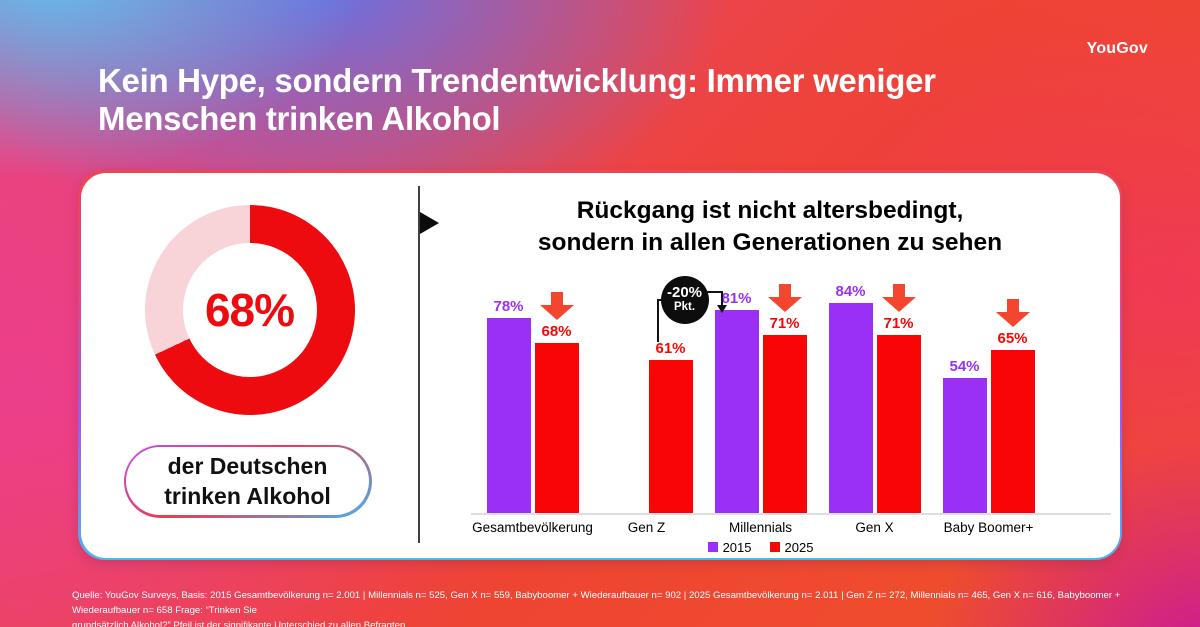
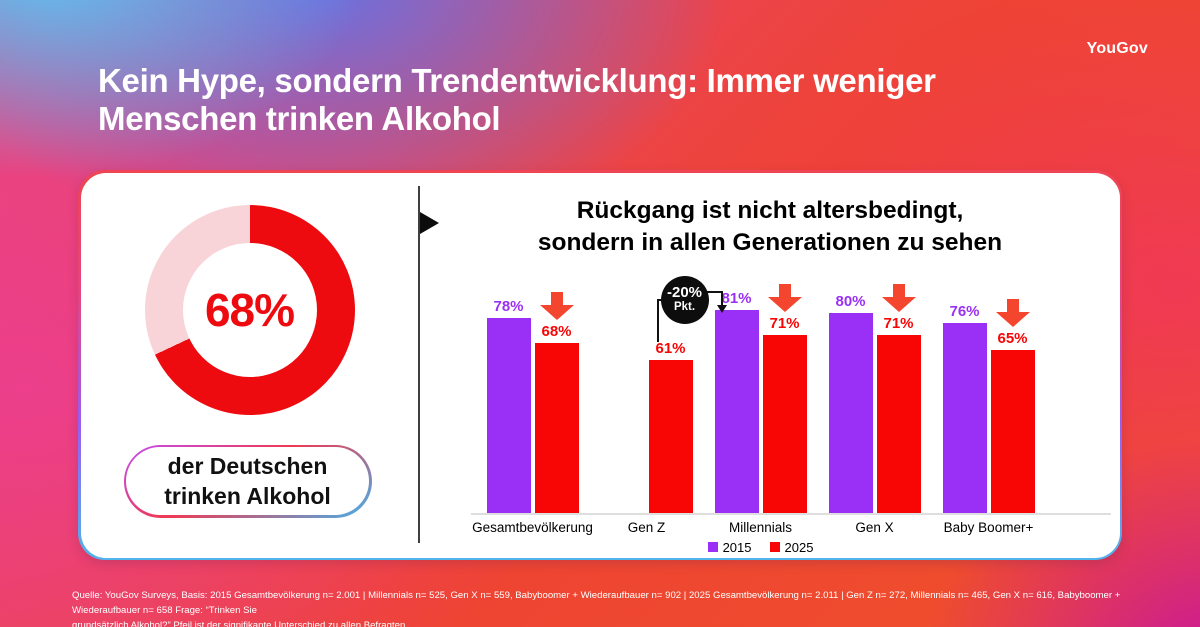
2015/Gen X: 84% -> 80%
2015/Baby Boomer+: 54% -> 76%
